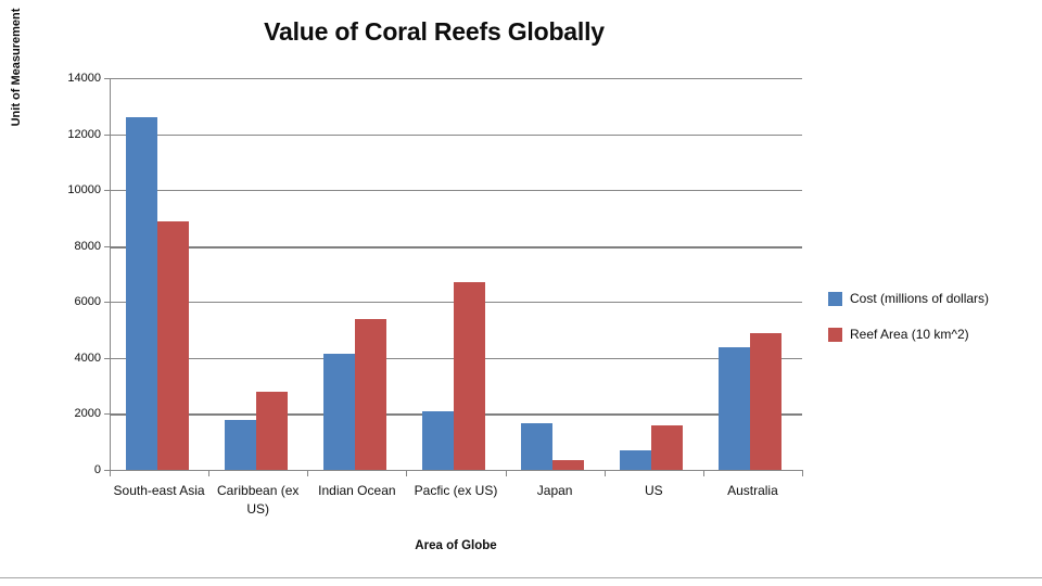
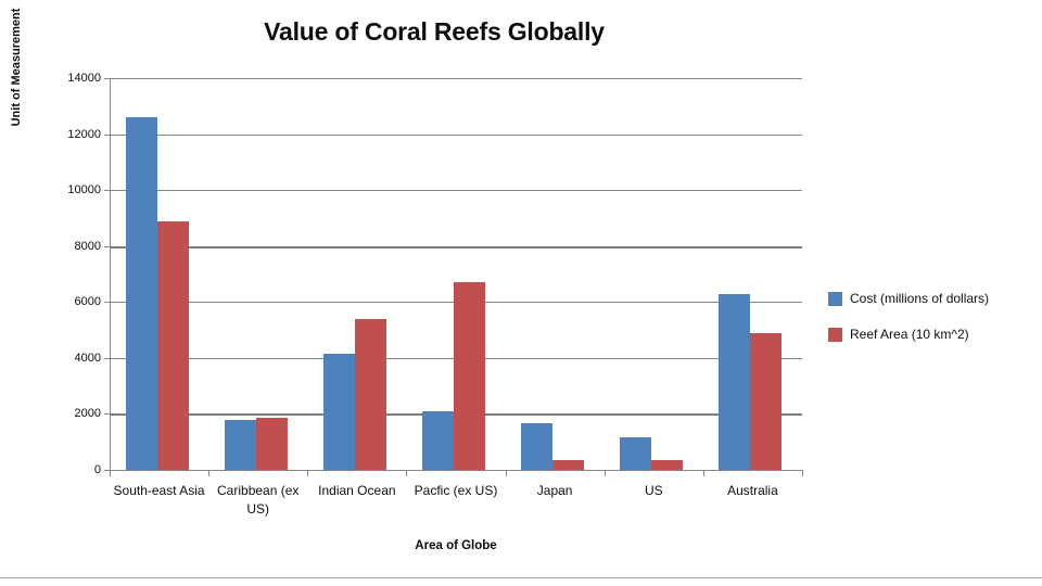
Reef Area (10 km^2)/Caribbean (ex US): 2800 -> 1900
Cost (millions of dollars)/US: 700 -> 1200
Reef Area (10 km^2)/US: 1600 -> 300
Cost (millions of dollars)/Australia: 4400 -> 6300
